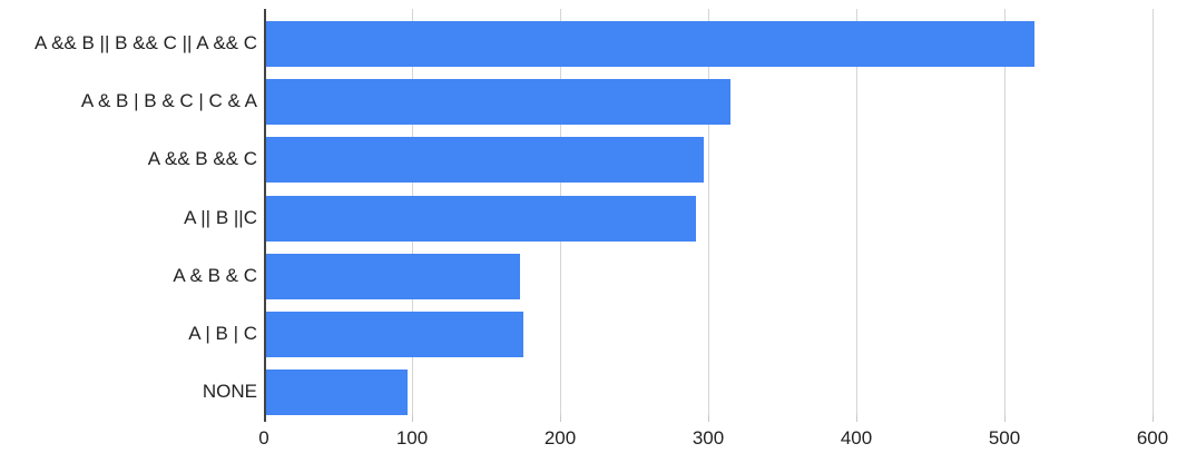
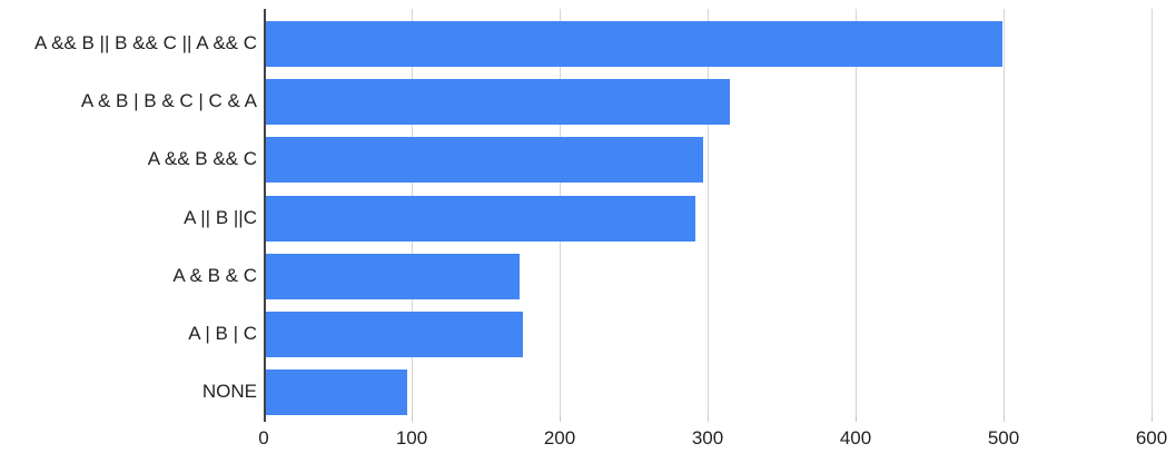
A && B || B && C || A && C: 520 -> 499
